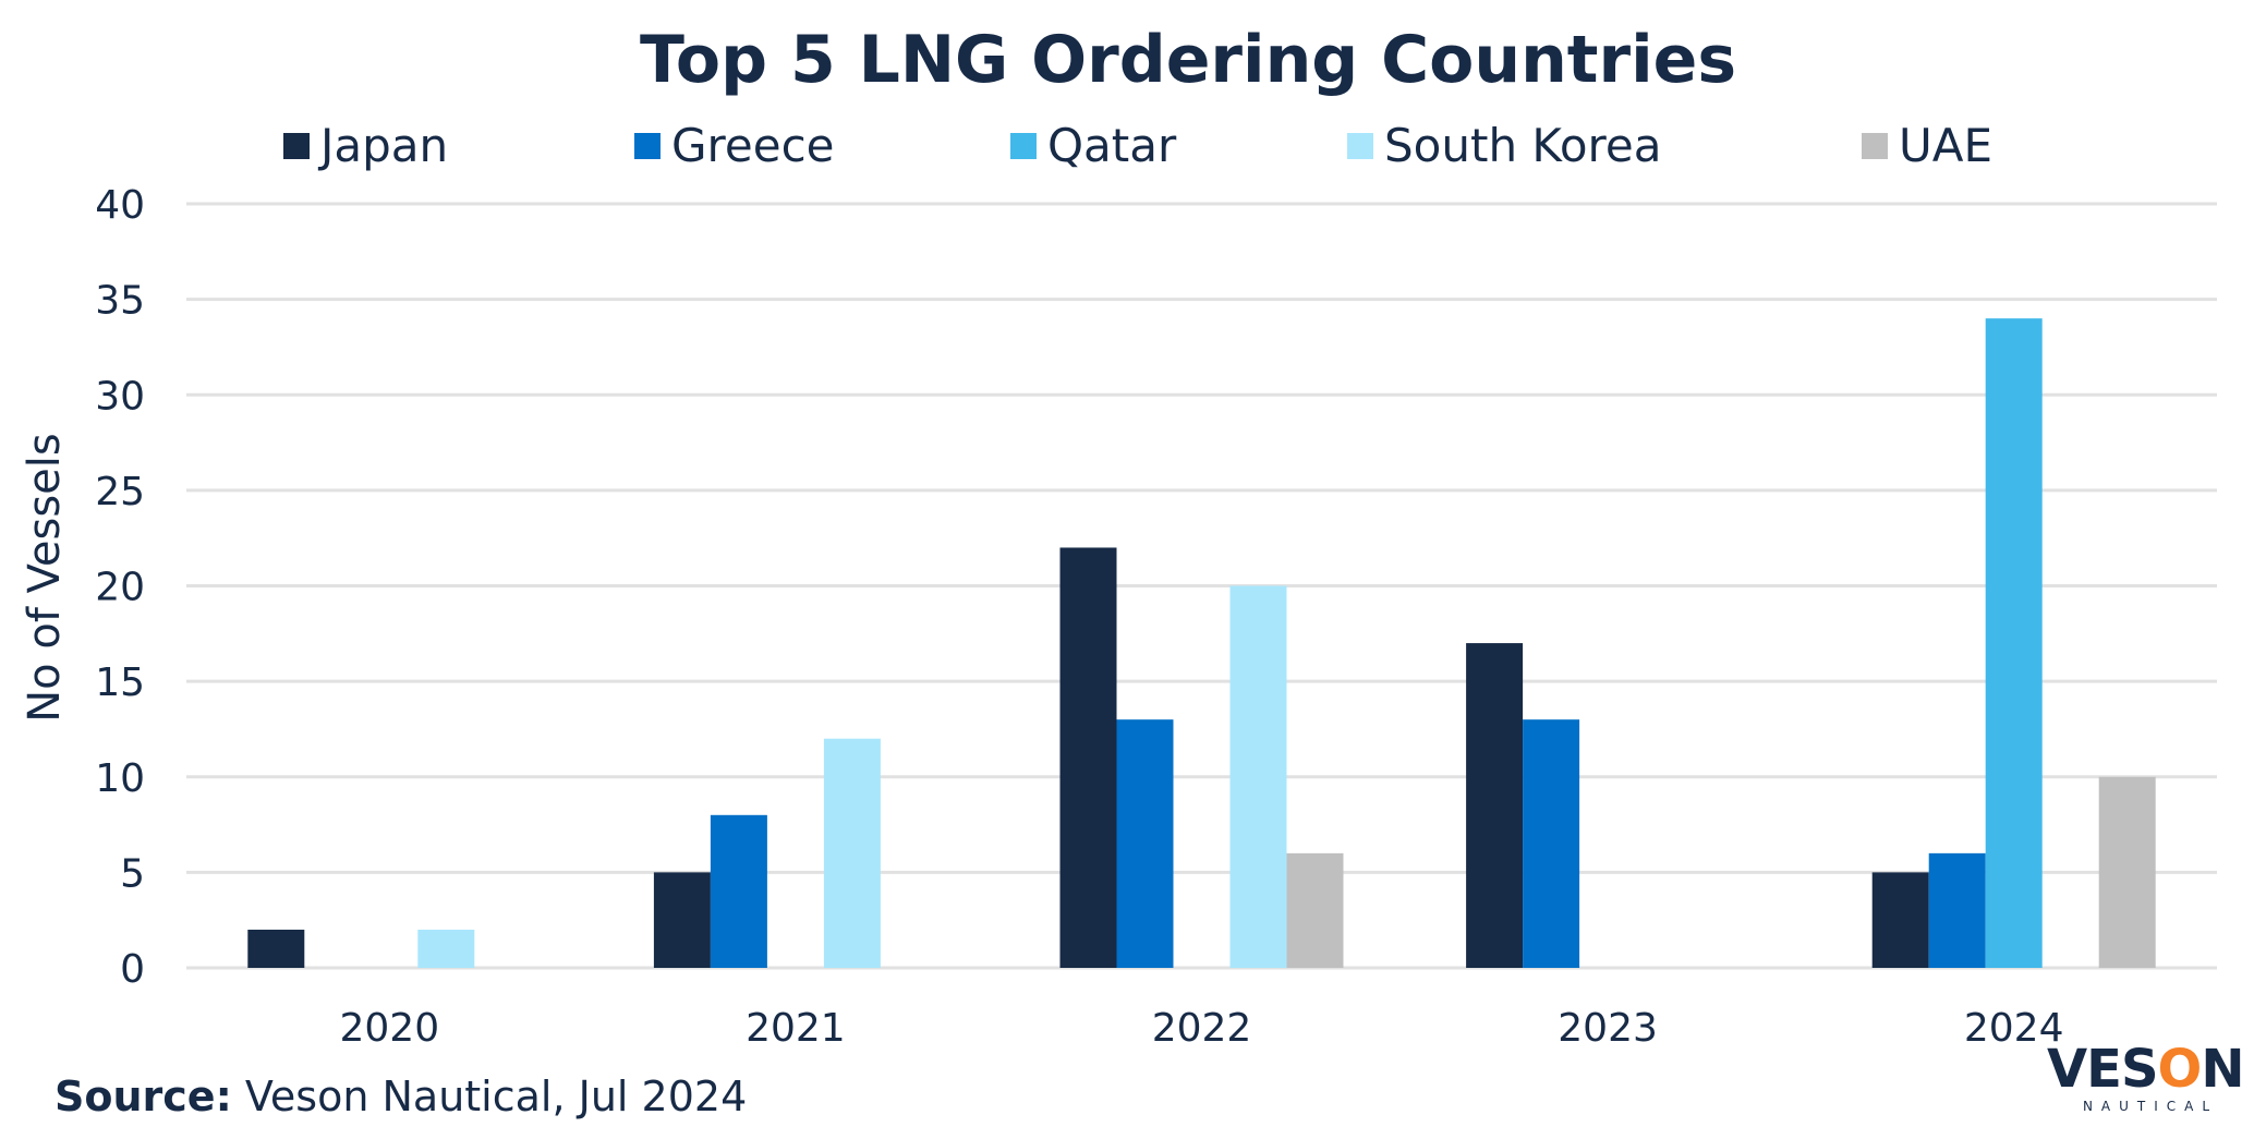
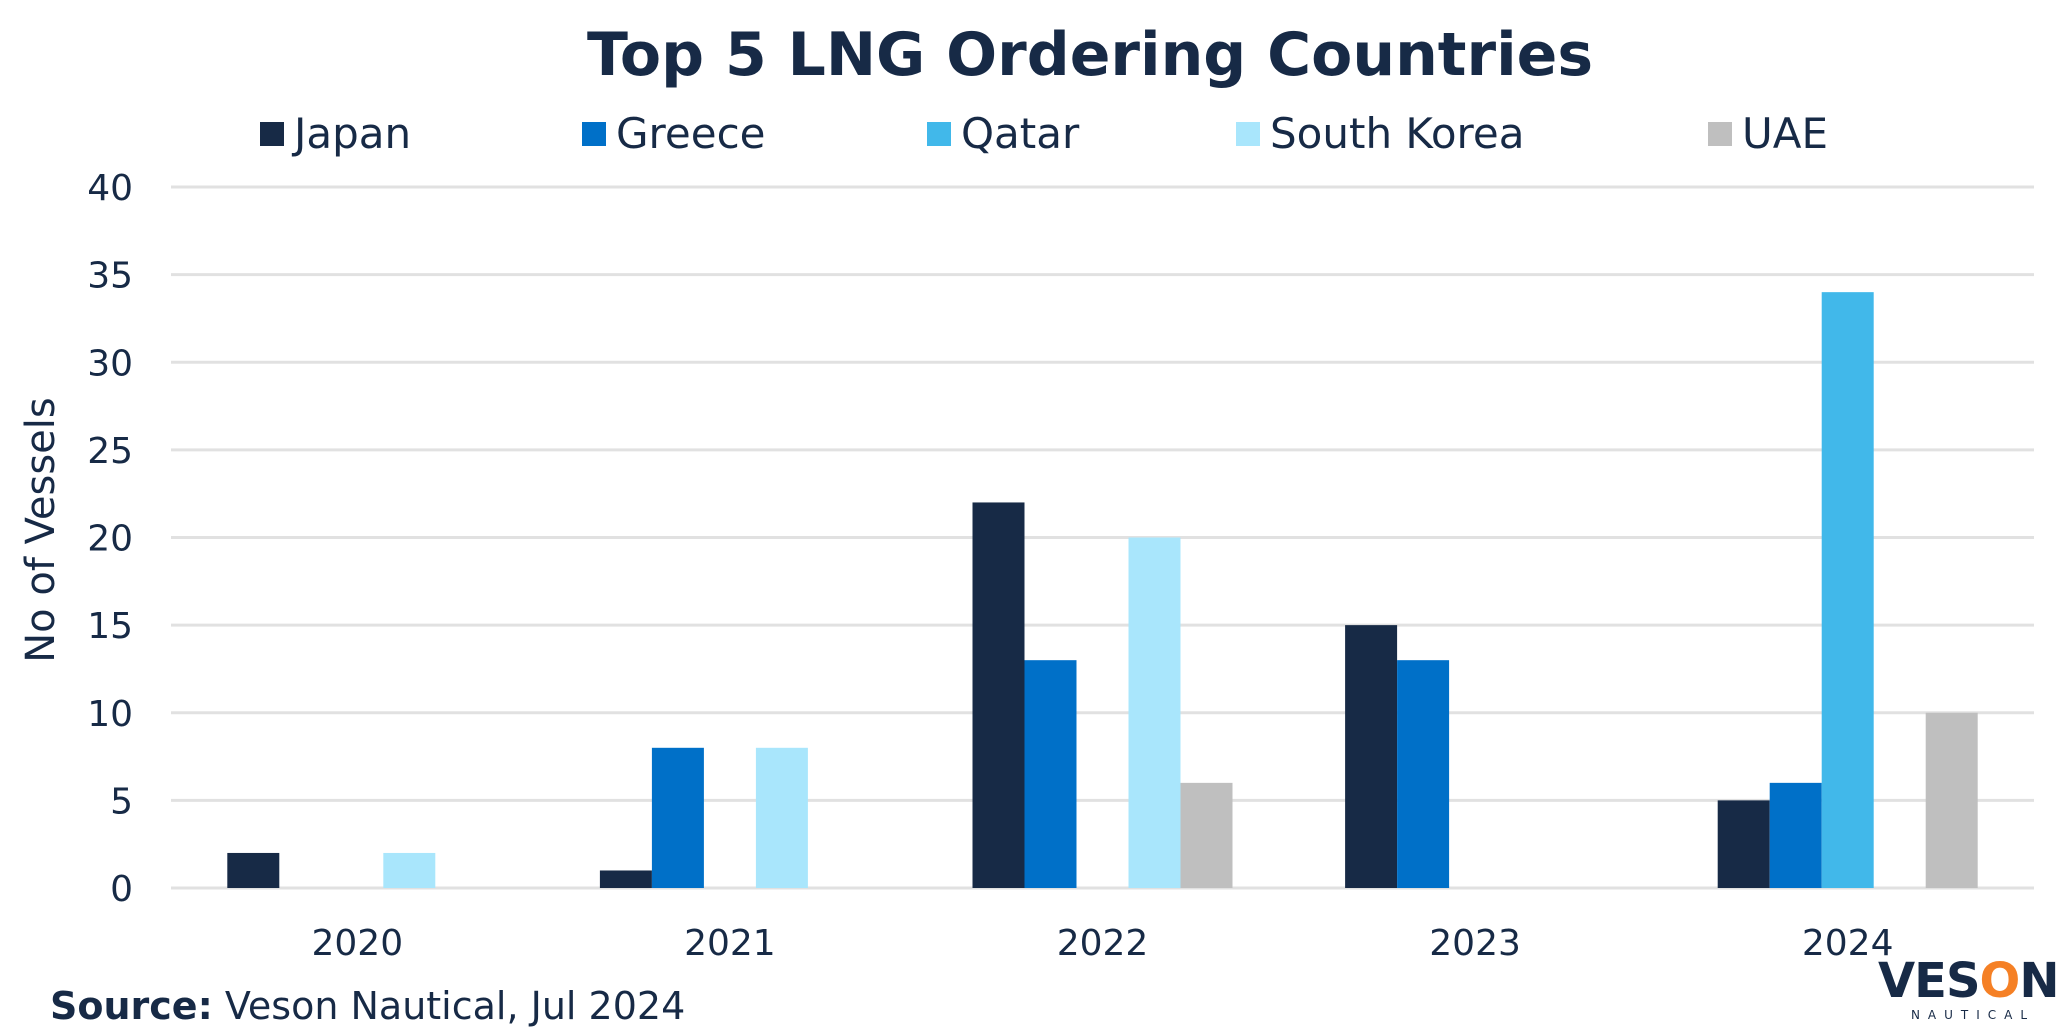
Japan/2021: 5 -> 1
South Korea/2021: 12 -> 8
Japan/2023: 17 -> 15
